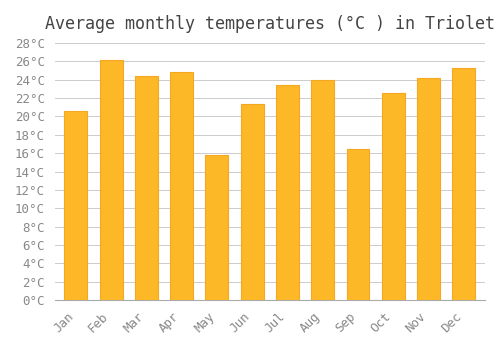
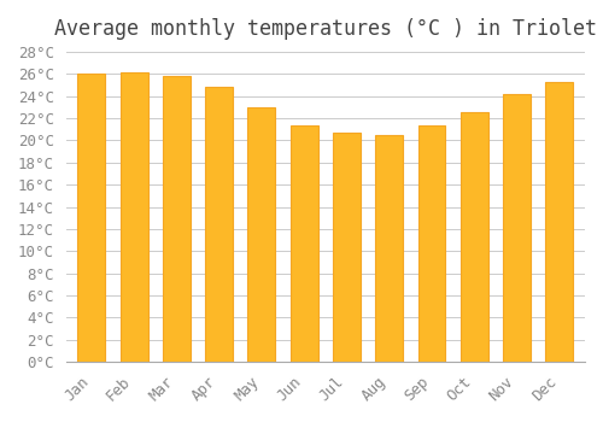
Jan: 20.6°C -> 26.0°C
Mar: 24.4°C -> 25.8°C
May: 15.8°C -> 23.0°C
Jul: 23.4°C -> 20.7°C
Aug: 24.0°C -> 20.5°C
Sep: 16.4°C -> 21.4°C
